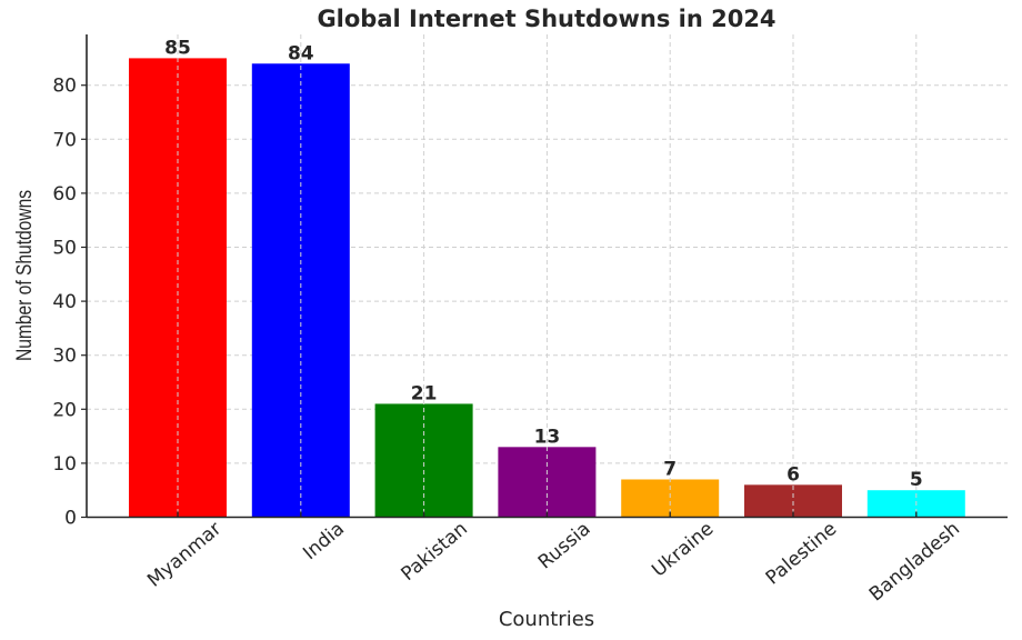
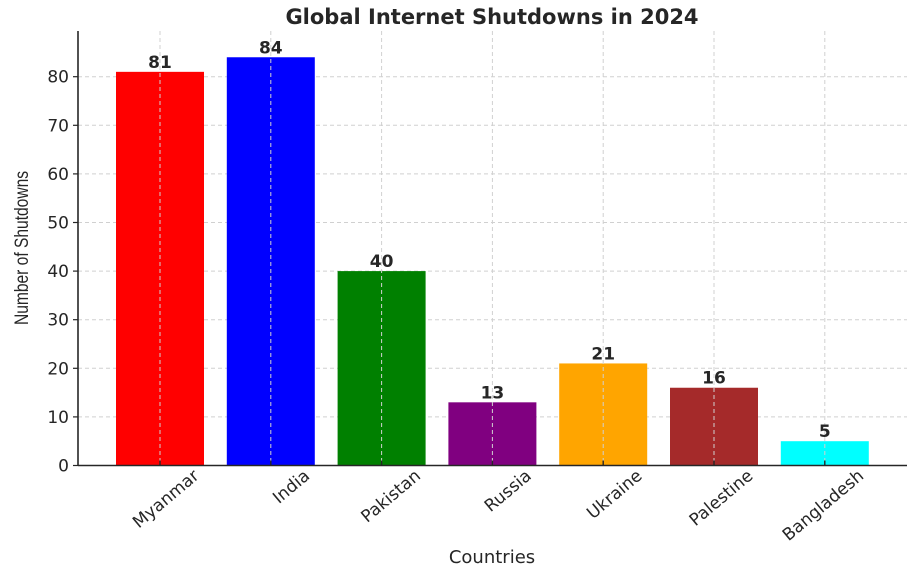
Myanmar: 85 -> 81
Pakistan: 21 -> 40
Ukraine: 7 -> 21
Palestine: 6 -> 16
